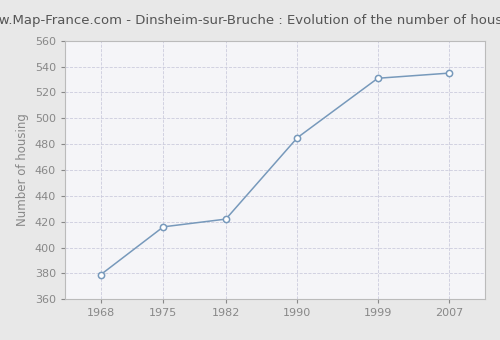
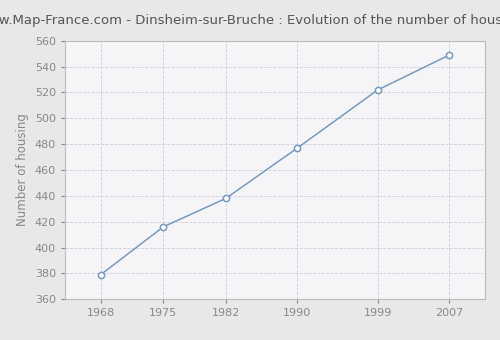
1982: 422 -> 438
1990: 485 -> 477
1999: 531 -> 522
2007: 535 -> 549
